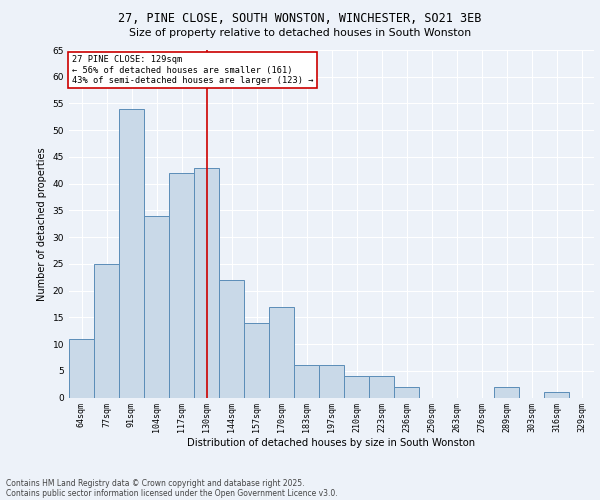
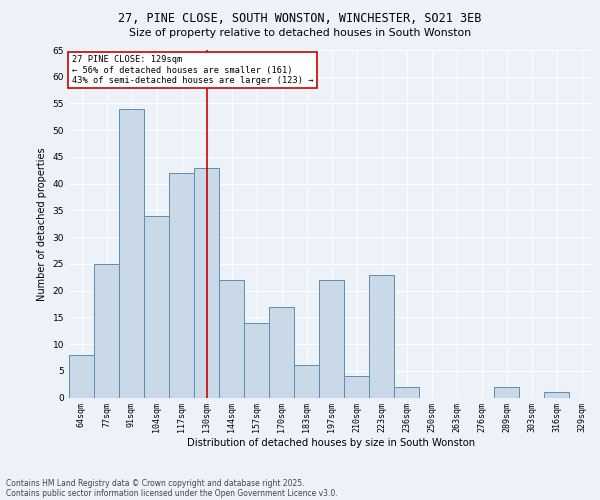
64sqm: 11 -> 8
197sqm: 6 -> 22
223sqm: 4 -> 23
